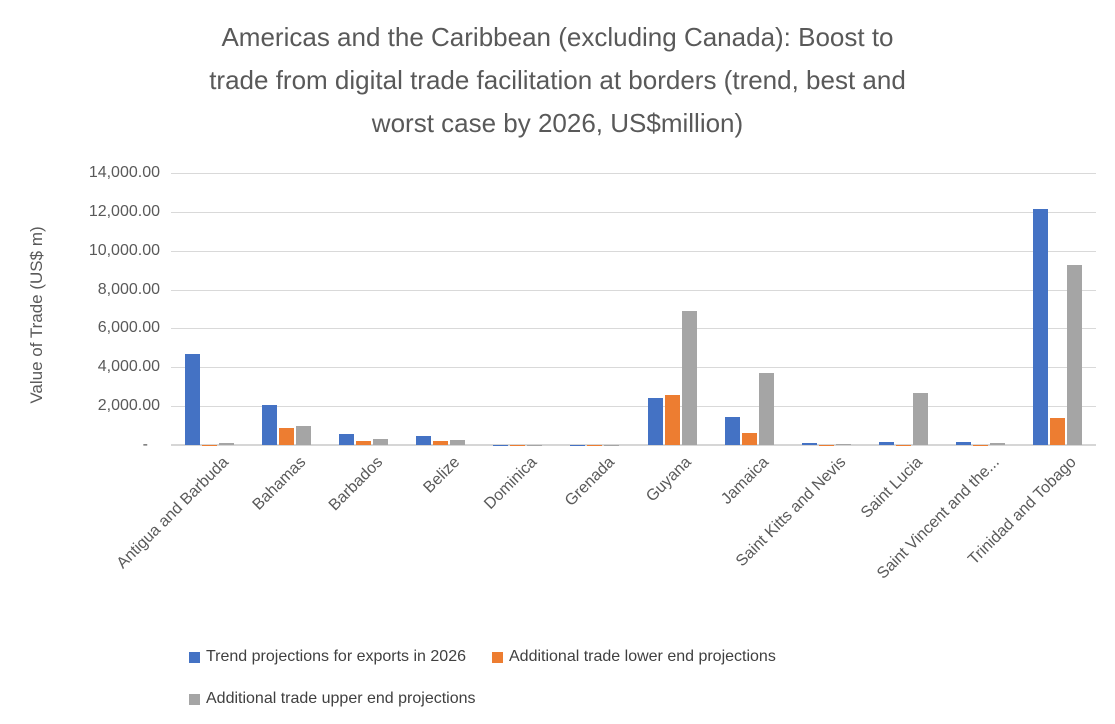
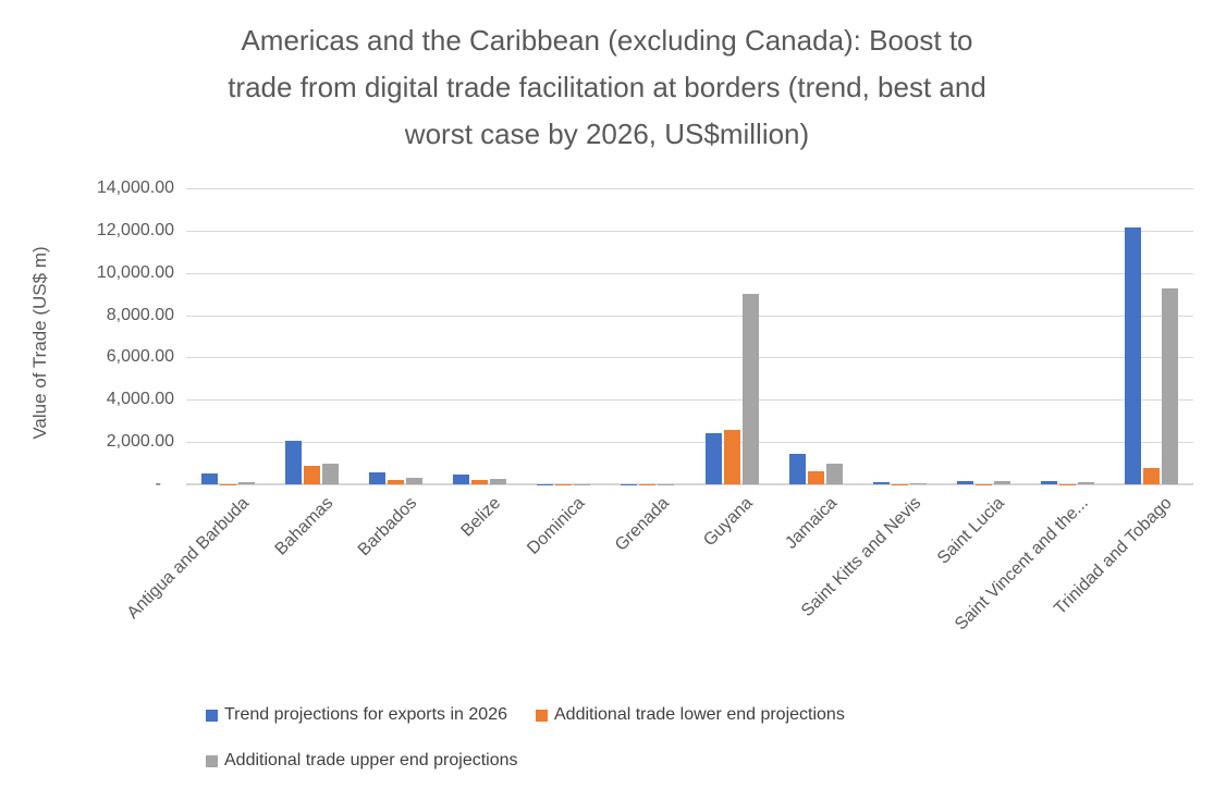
Trend projections for exports in 2026/Antigua and Barbuda: 4700 -> 500
Additional trade upper end projections/Guyana: 6900 -> 9000
Additional trade upper end projections/Jamaica: 3700 -> 1000
Additional trade upper end projections/Saint Lucia: 2700 -> 200
Additional trade lower end projections/Trinidad and Tobago: 1400 -> 800
